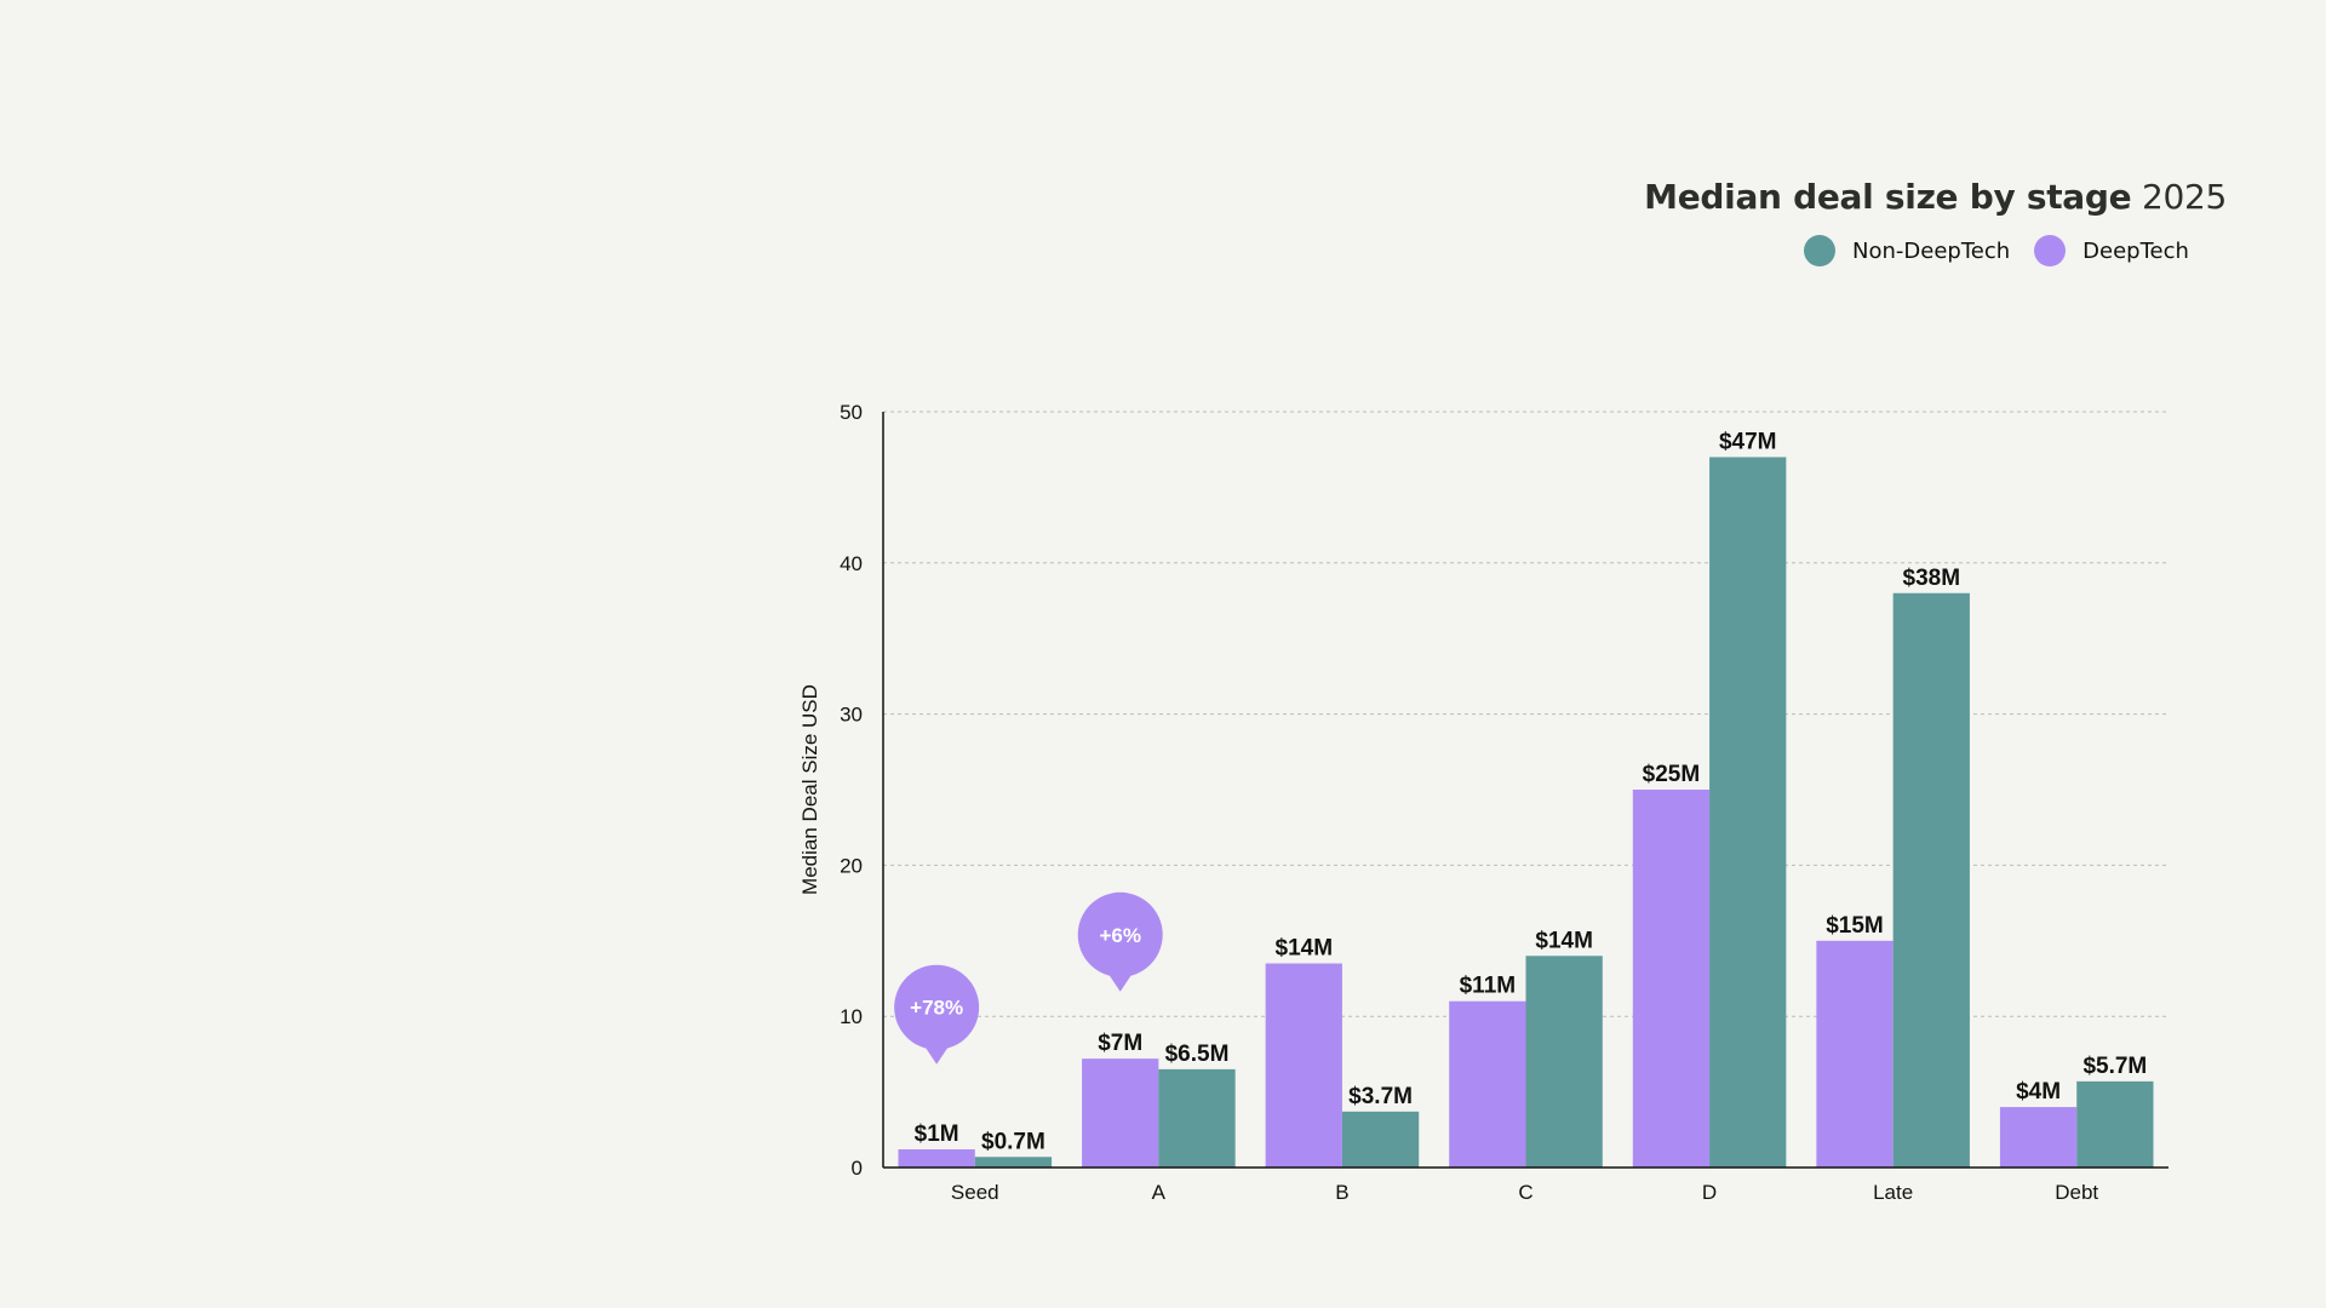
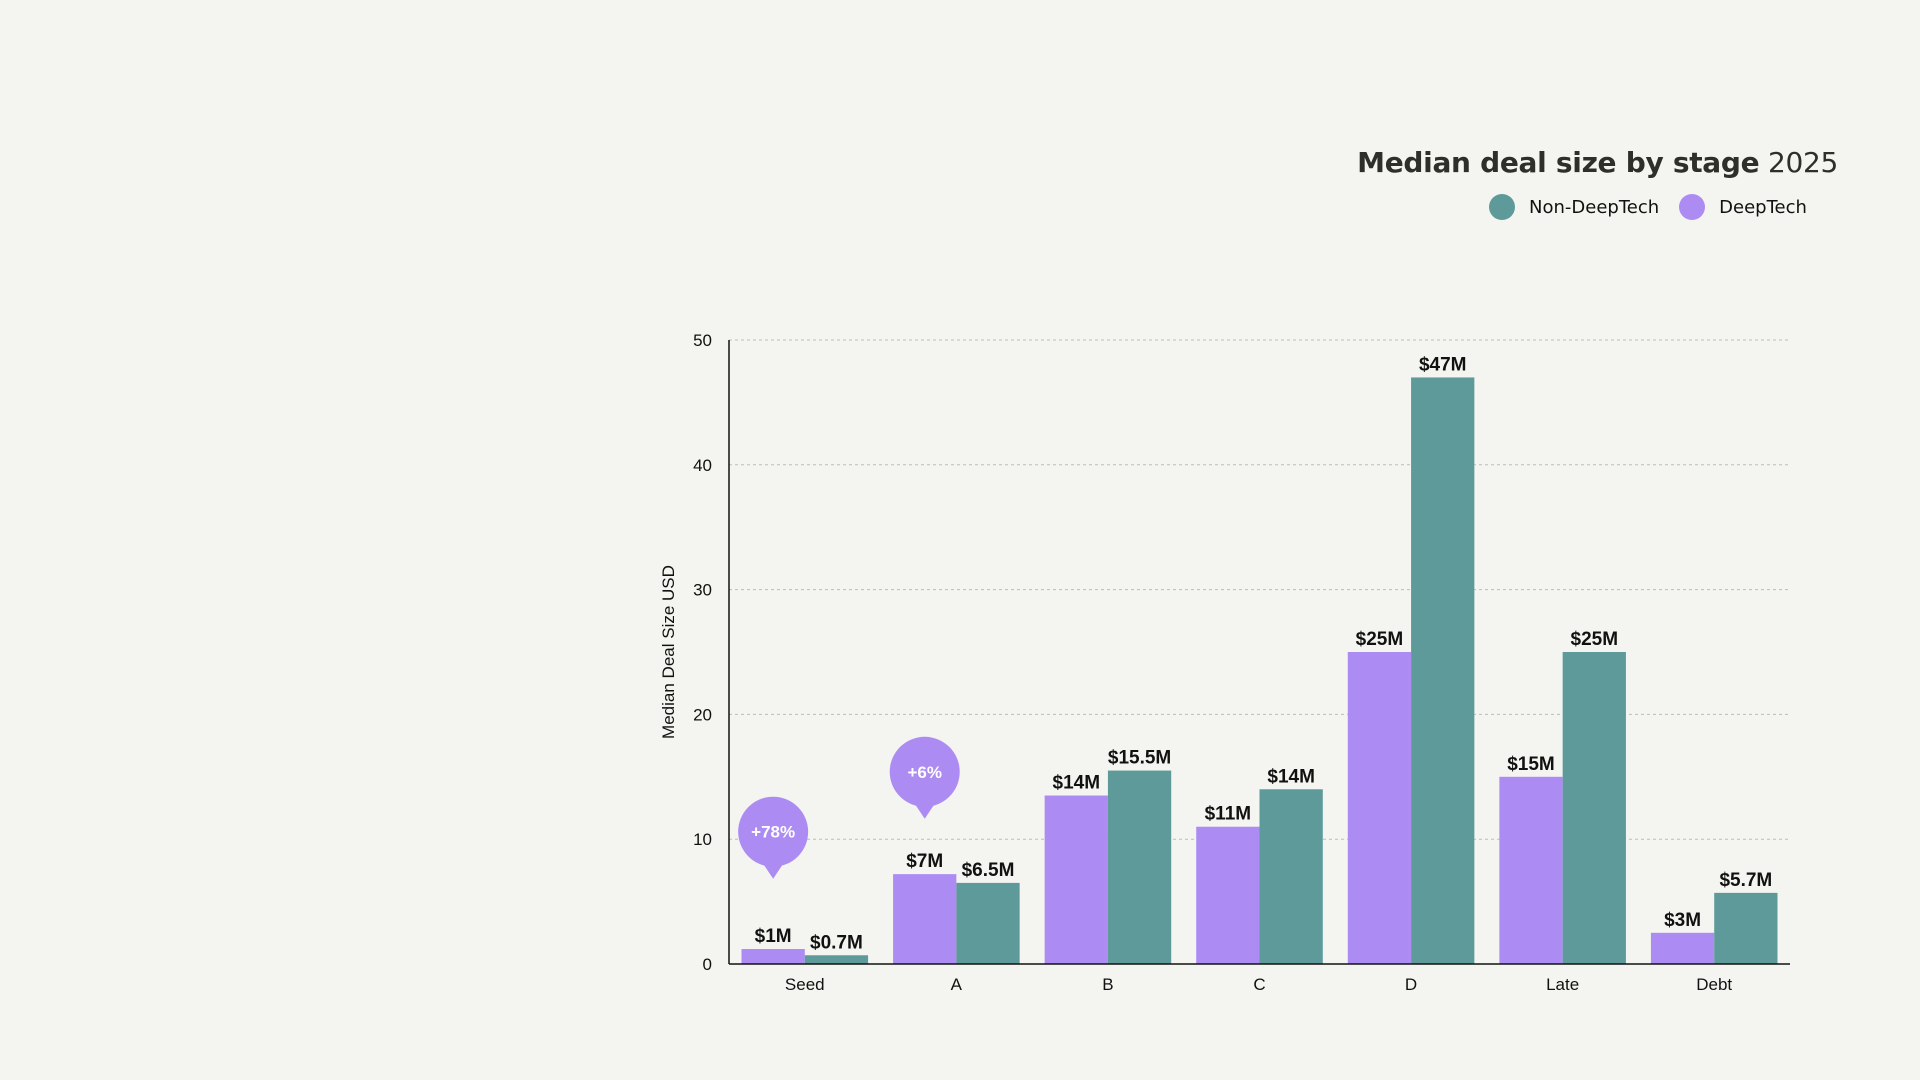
Non-DeepTech/B: $3.7M -> $15.5M
Non-DeepTech/Late: $38M -> $25M
DeepTech/Debt: $4M -> $3M
